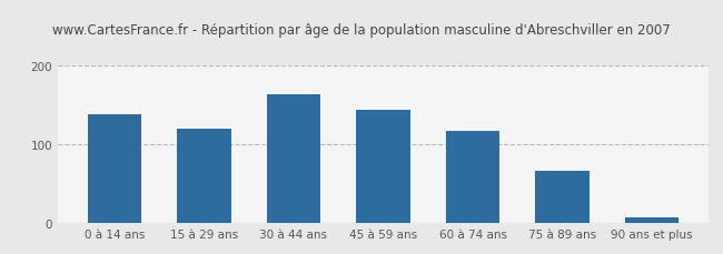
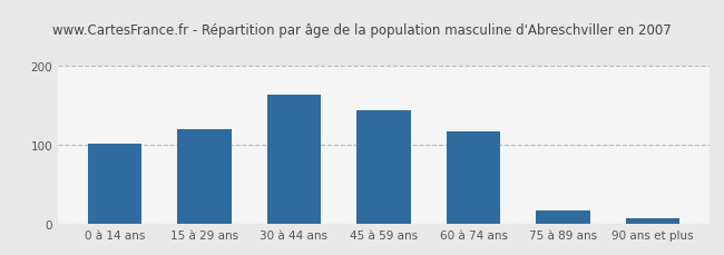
0 à 14 ans: 138 -> 102
75 à 89 ans: 67 -> 18
